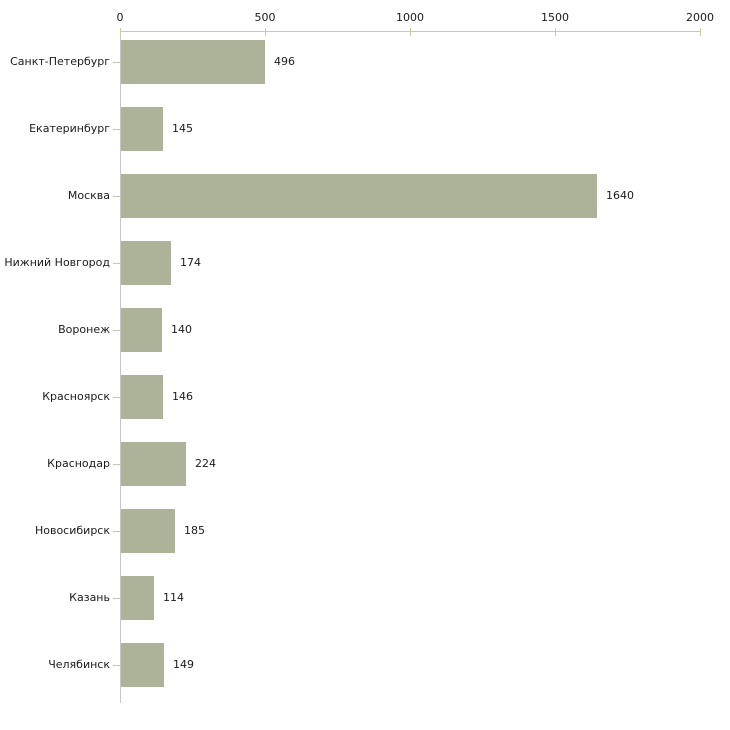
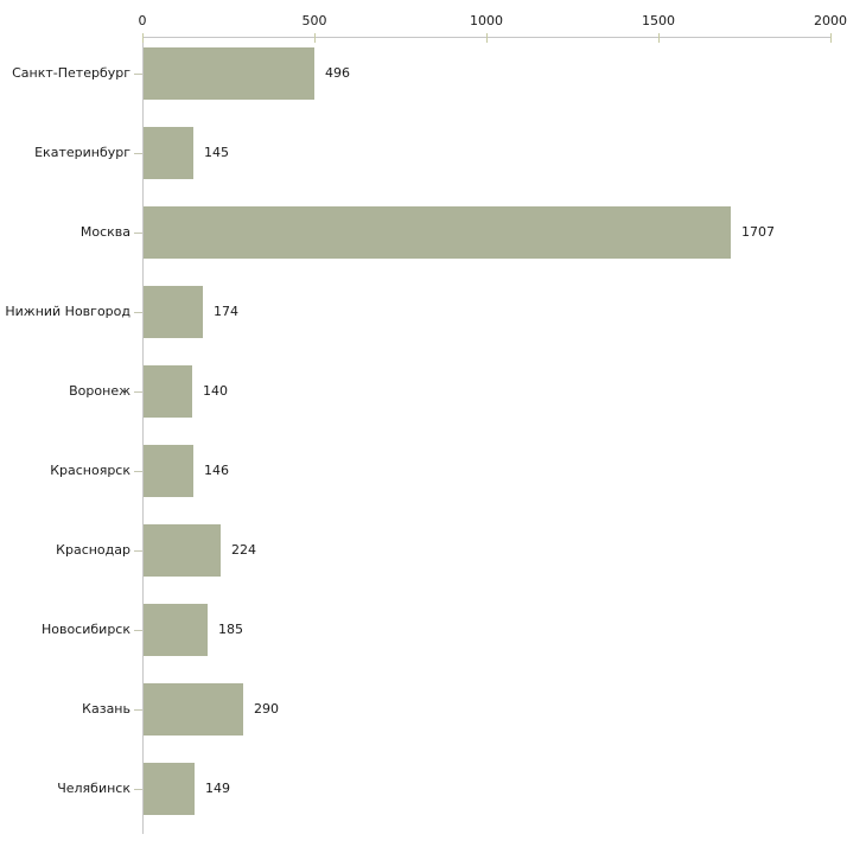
Москва: 1640 -> 1707
Казань: 114 -> 290
